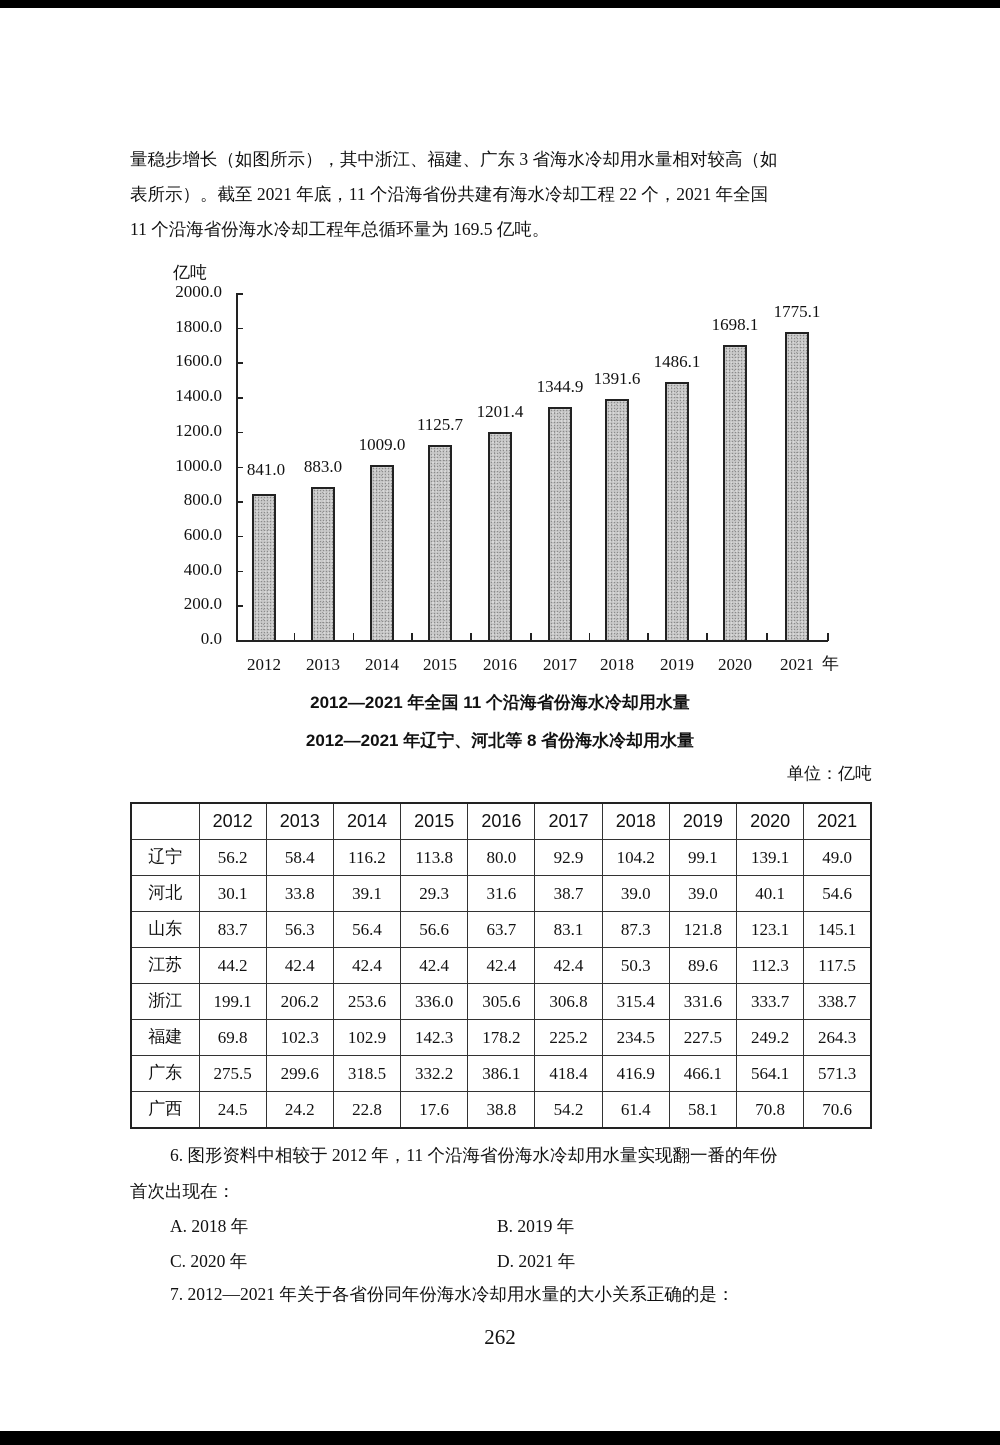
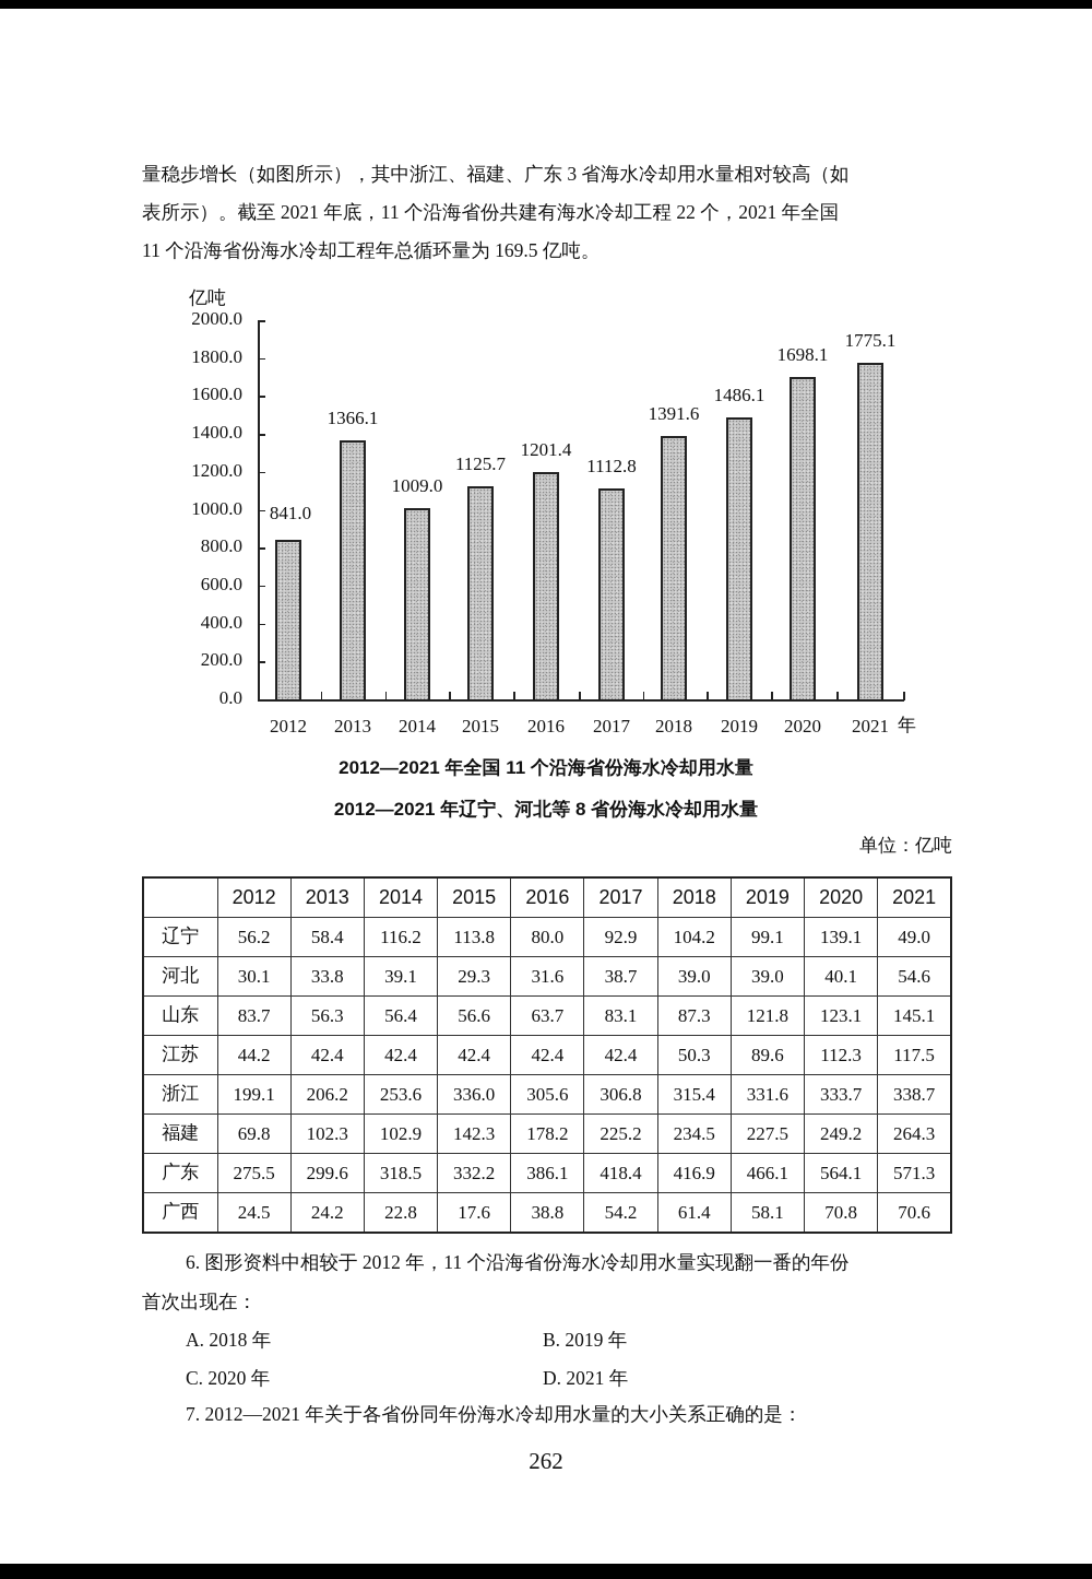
2013: 883.0 -> 1366.1
2017: 1344.9 -> 1112.8
